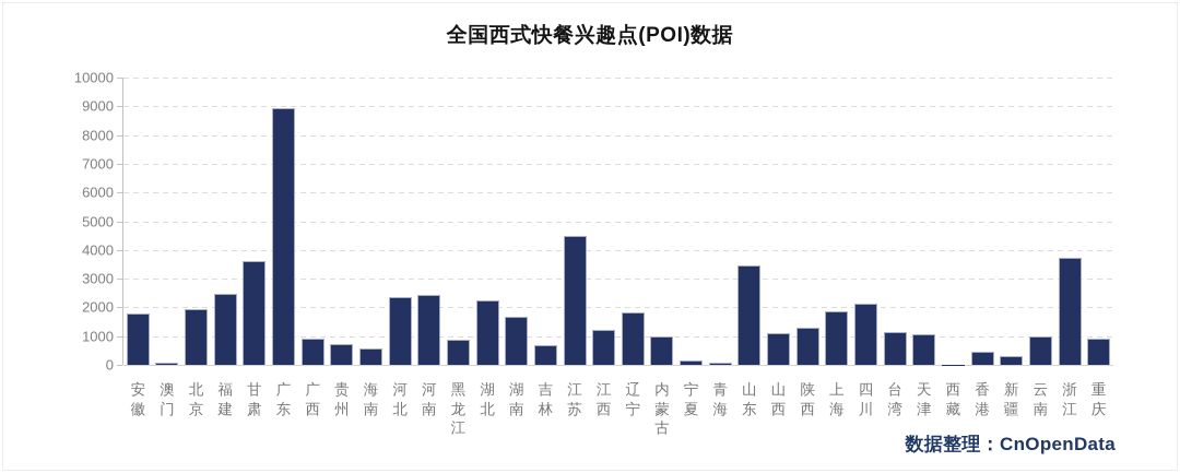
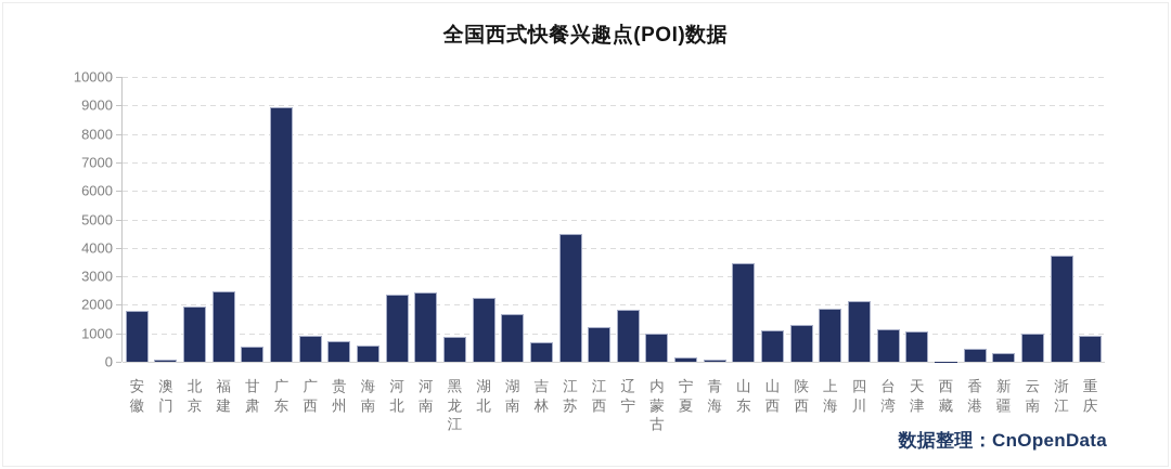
甘肃: 3600 -> 600
